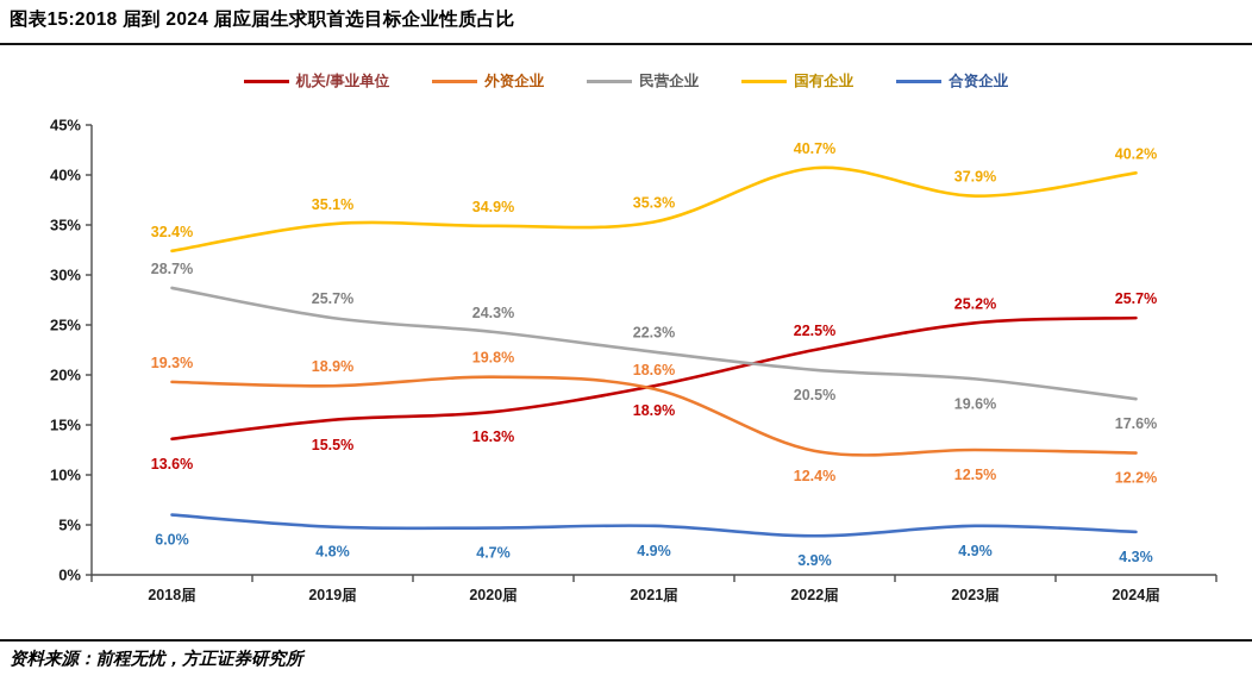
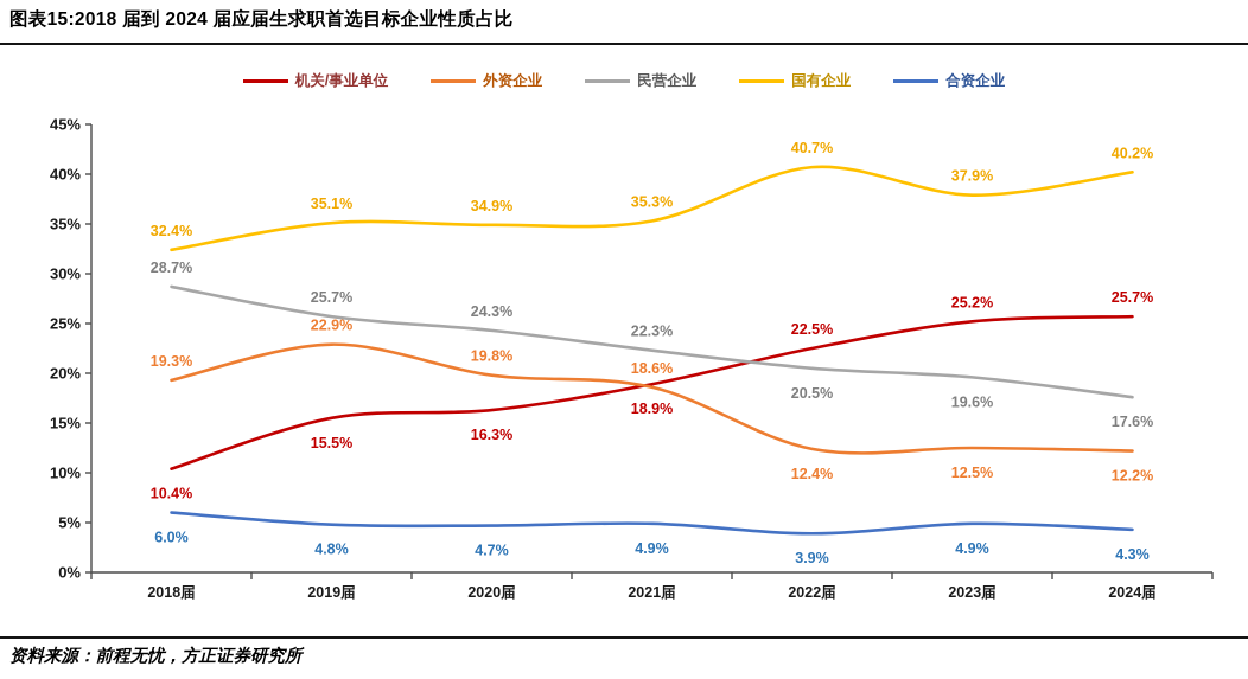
机关/事业单位/2018届: 13.6% -> 10.4%
外资企业/2019届: 18.9% -> 22.9%
